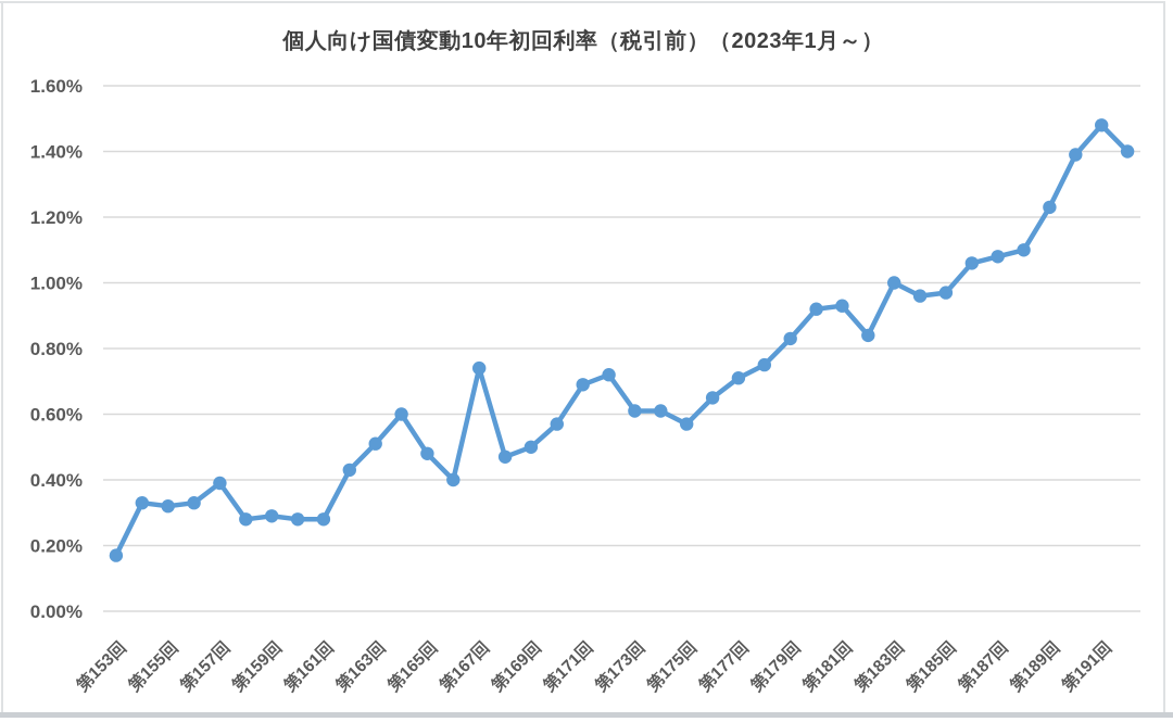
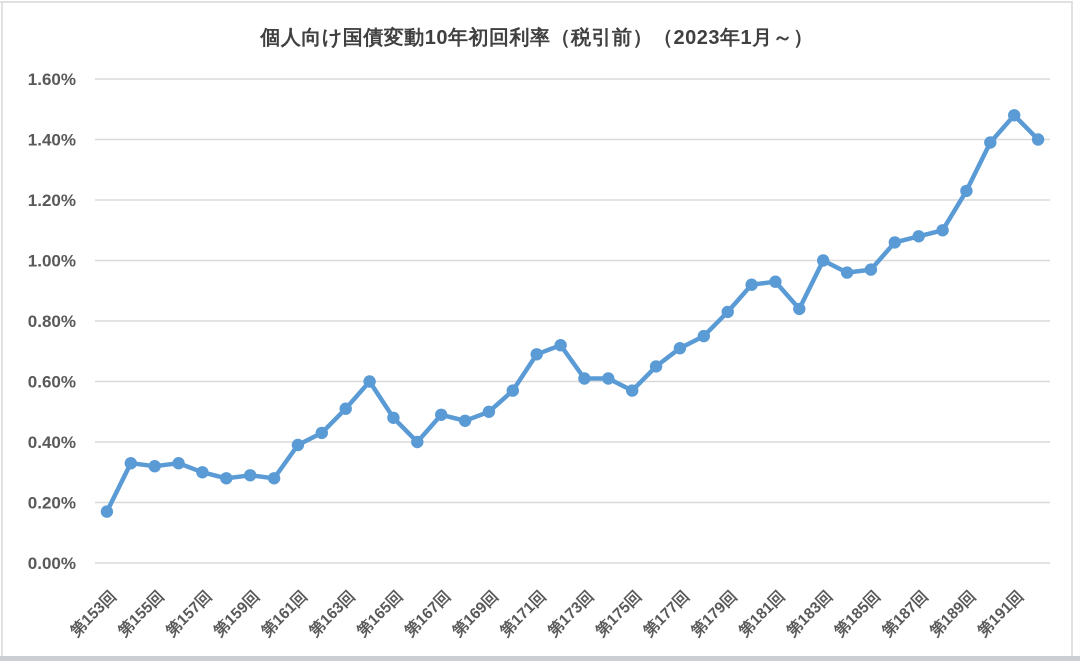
第157回: 0.39% -> 0.30%
第161回: 0.28% -> 0.39%
第167回: 0.74% -> 0.49%
